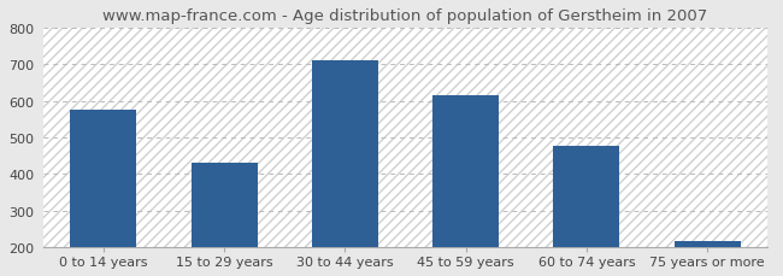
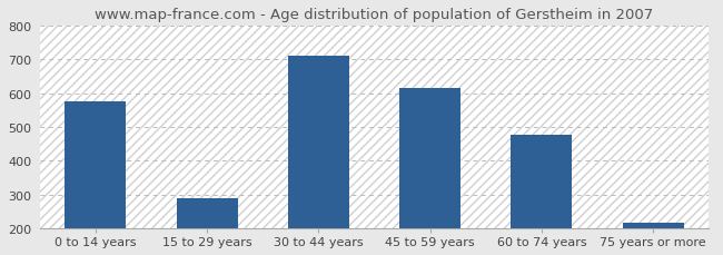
15 to 29 years: 430 -> 290
